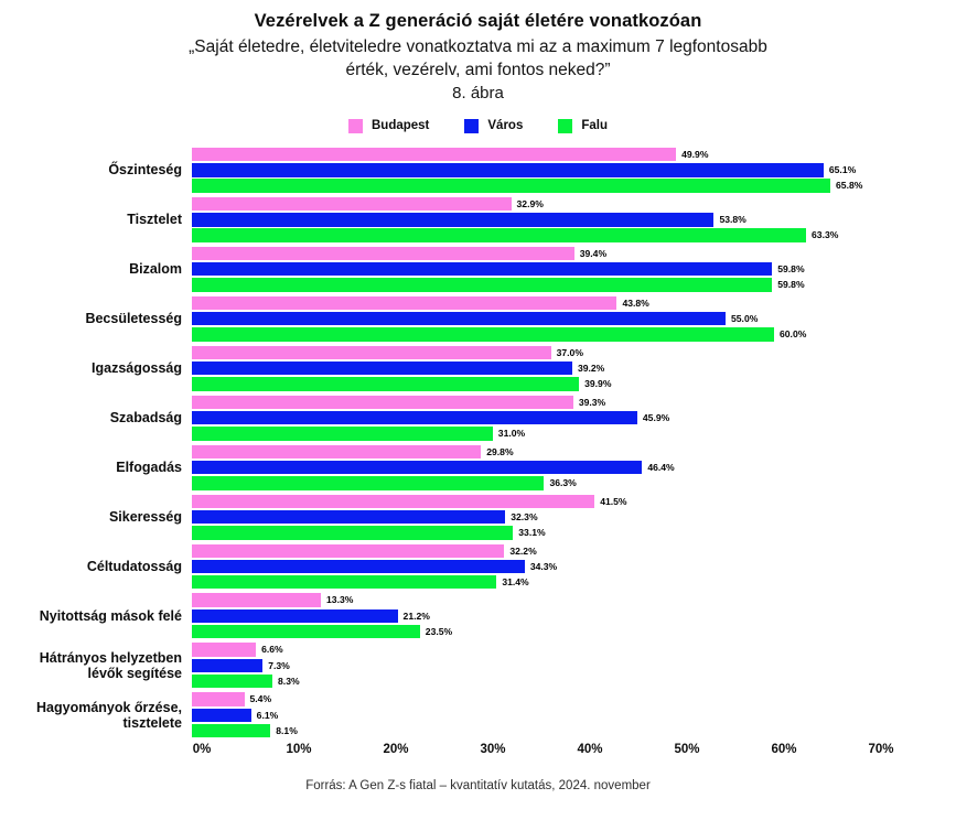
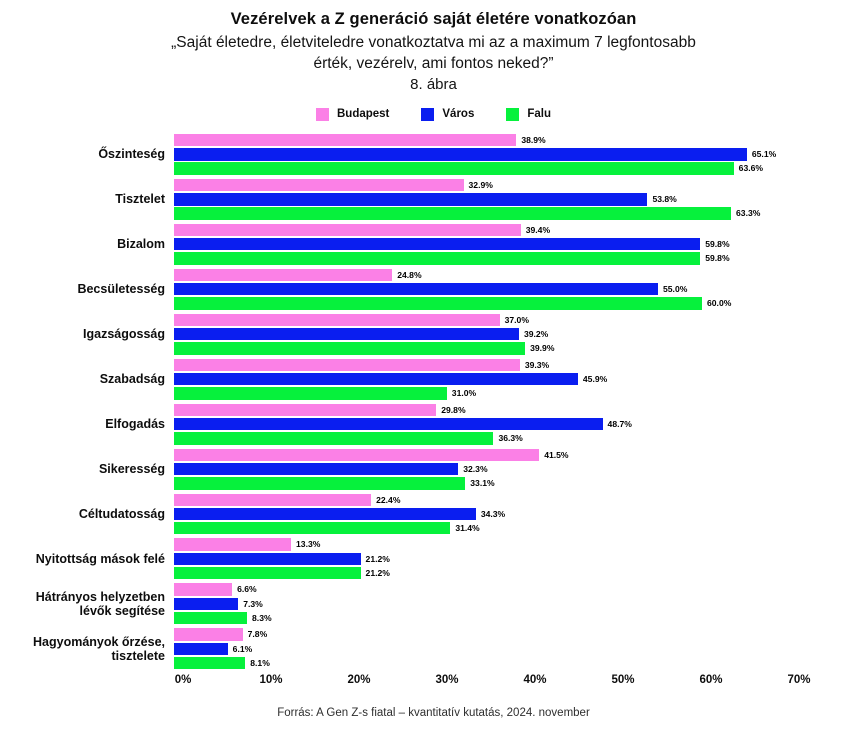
Budapest/Őszinteség: 49.9% -> 38.9%
Falu/Őszinteség: 65.8% -> 63.6%
Budapest/Becsületesség: 43.8% -> 24.8%
Város/Elfogadás: 46.4% -> 48.7%
Budapest/Céltudatosság: 32.2% -> 22.4%
Falu/Nyitottság mások felé: 23.5% -> 21.2%
Budapest/Hagyományok őrzése, tisztelete: 5.4% -> 7.8%
